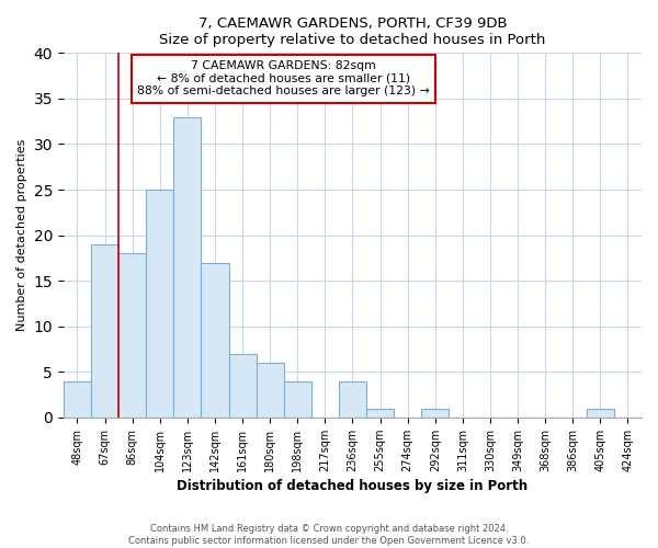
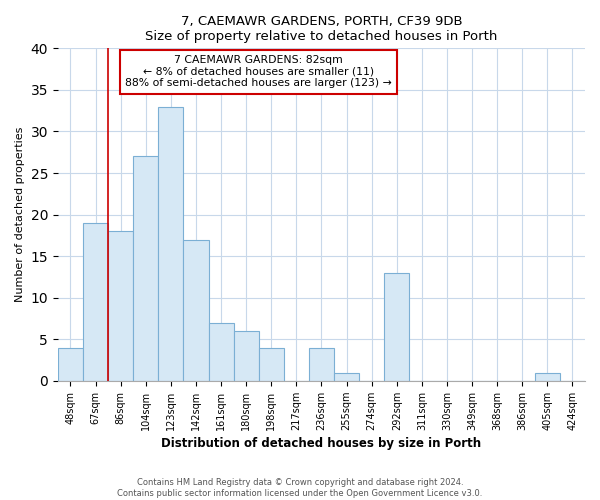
104sqm: 25 -> 27
292sqm: 1 -> 13
